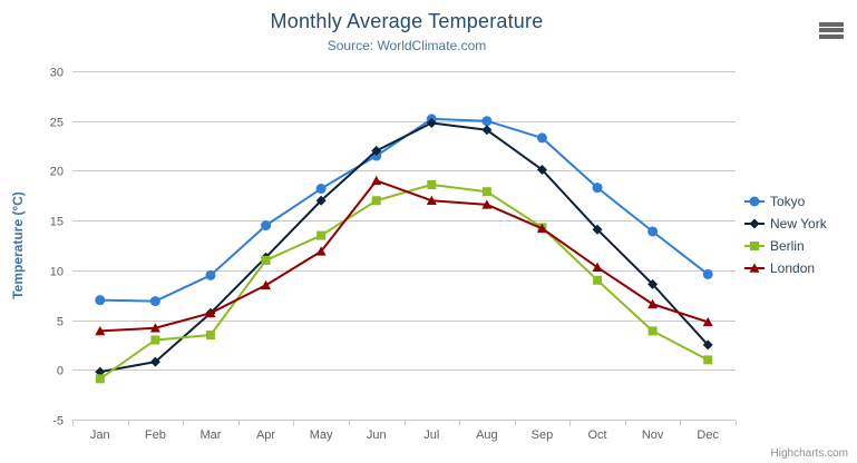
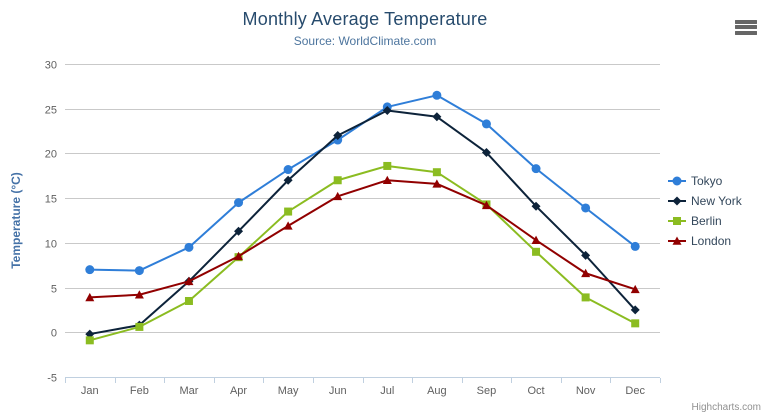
Berlin/Feb: 3 -> 1
Berlin/Apr: 11 -> 8
London/Jun: 19 -> 15
Tokyo/Aug: 25 -> 26
